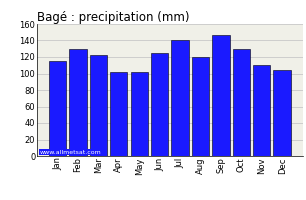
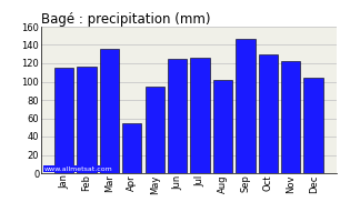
Feb: 130 -> 116
Mar: 122 -> 136
Apr: 102 -> 54
May: 102 -> 94
Jul: 140 -> 126
Aug: 120 -> 102
Nov: 110 -> 122
